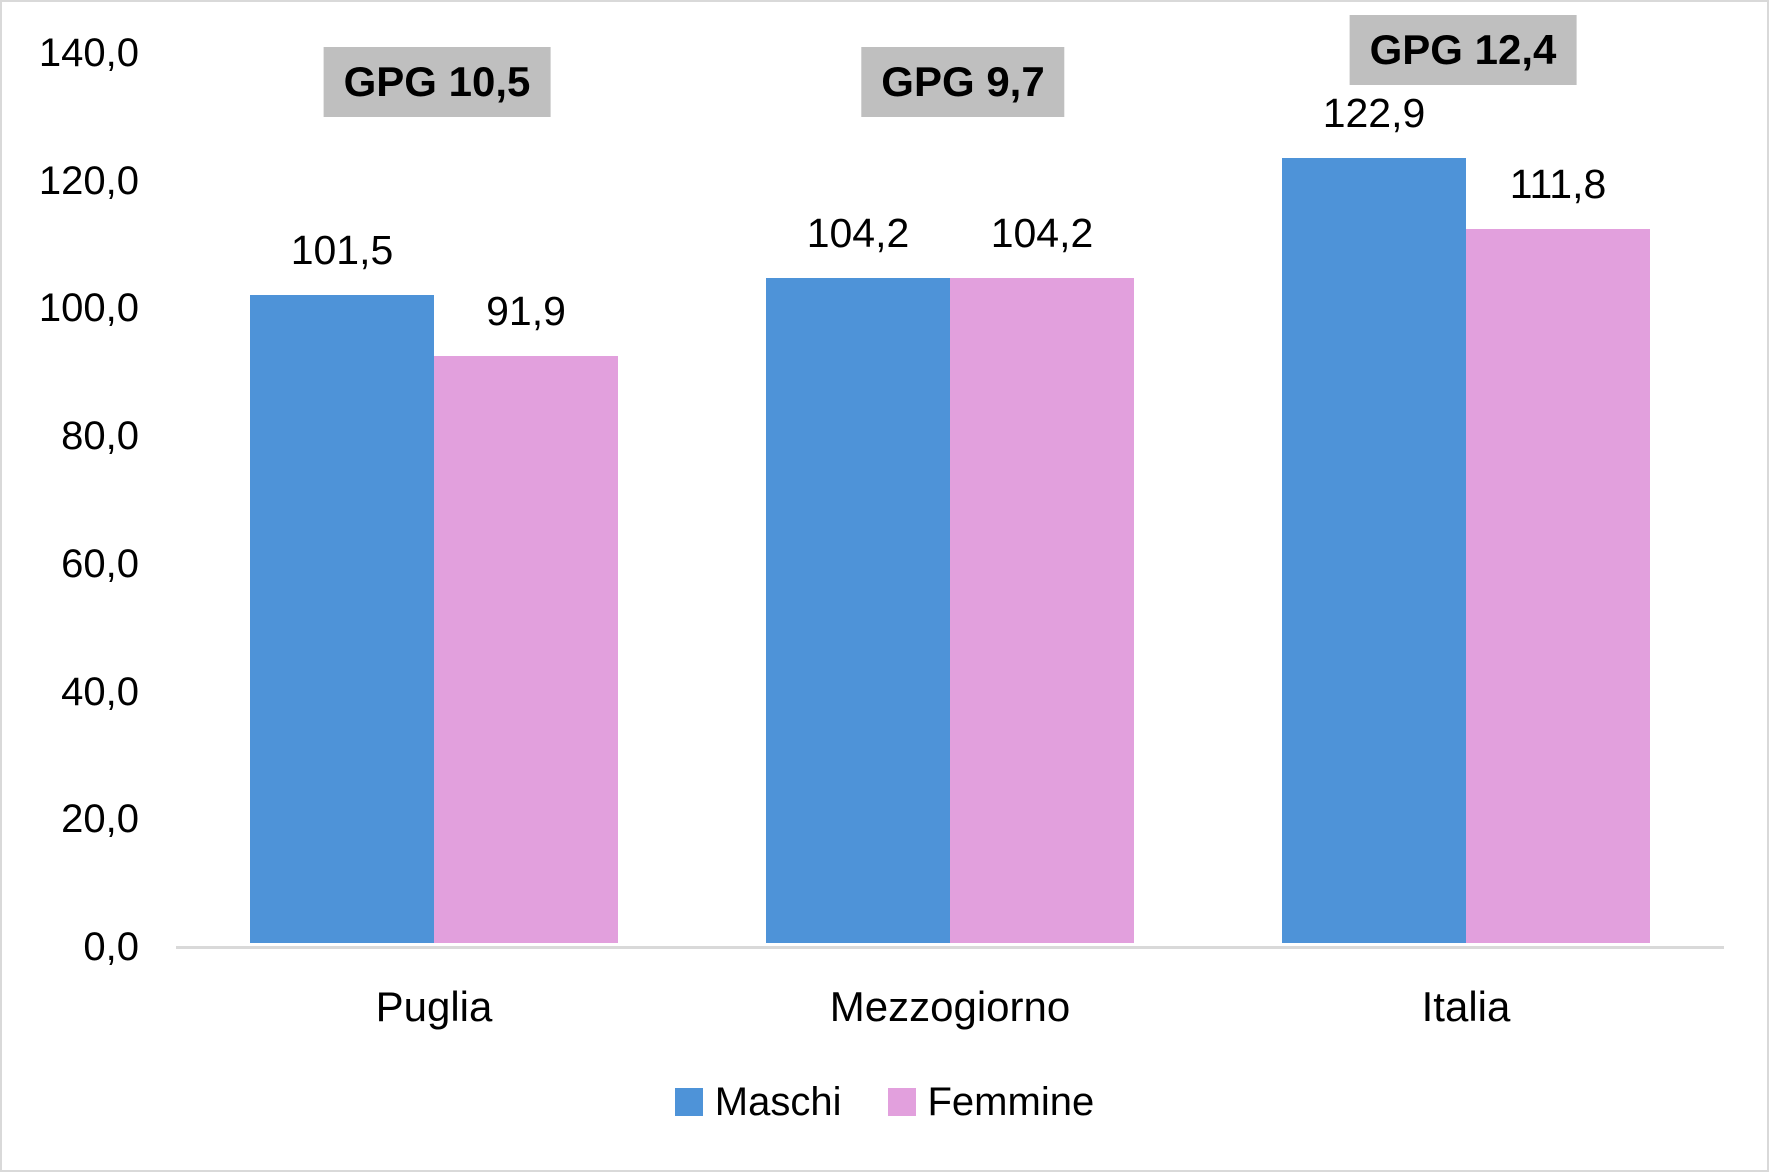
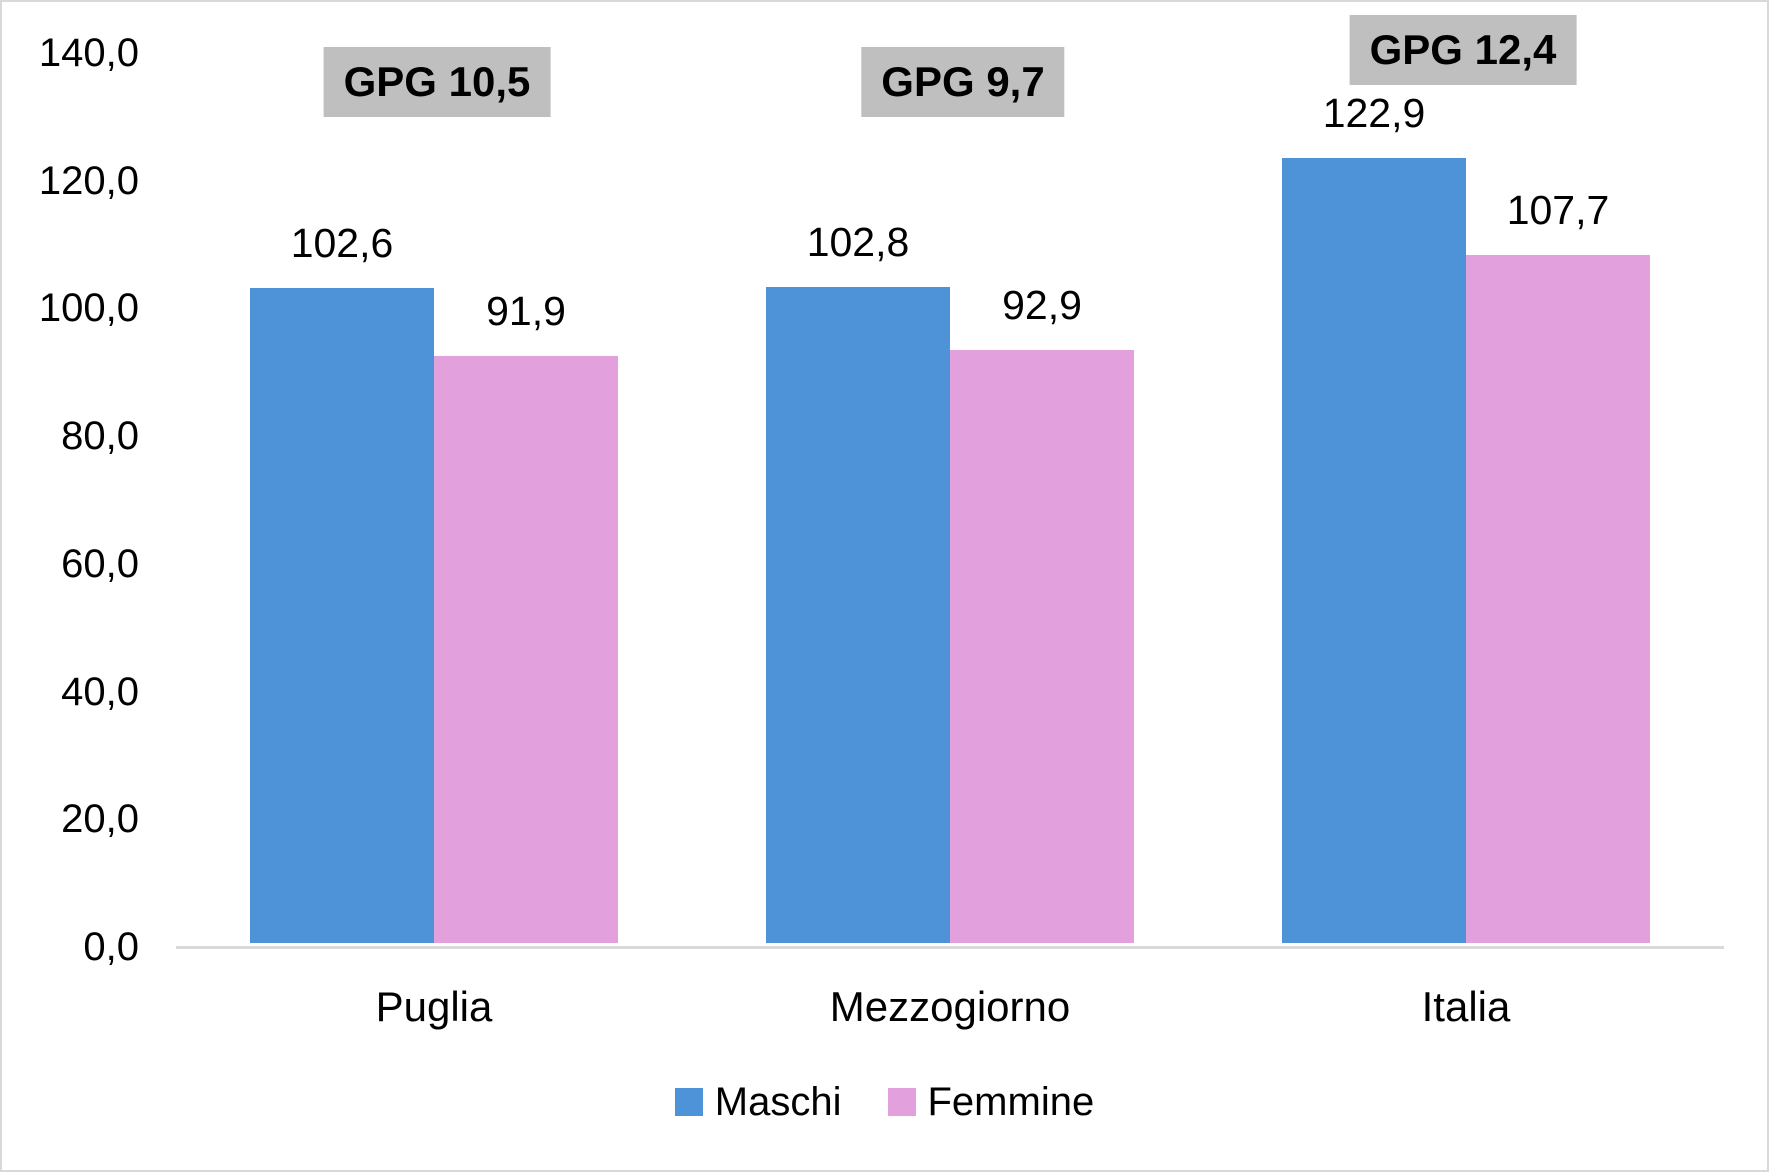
Maschi/Puglia: 101,5 -> 102,6
Maschi/Mezzogiorno: 104,2 -> 102,8
Femmine/Mezzogiorno: 104,2 -> 92,9
Femmine/Italia: 111,8 -> 107,7
